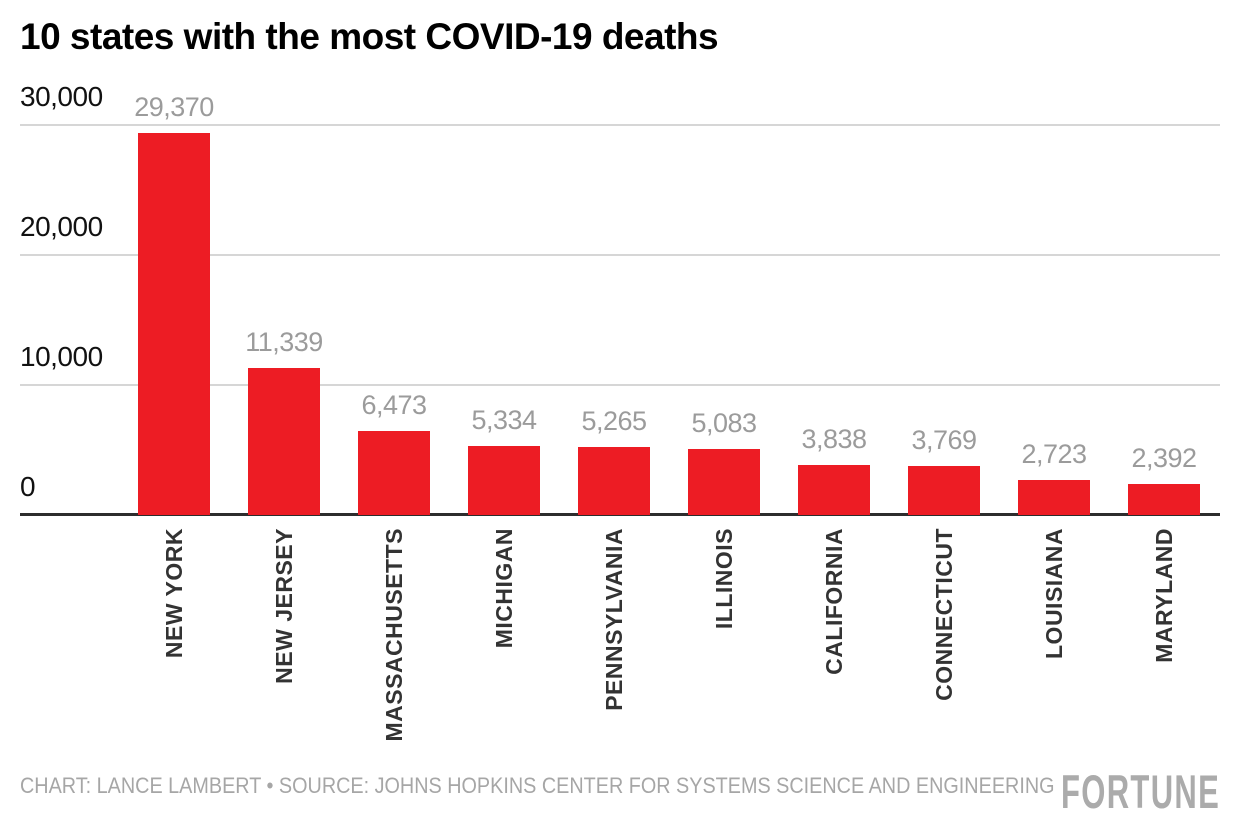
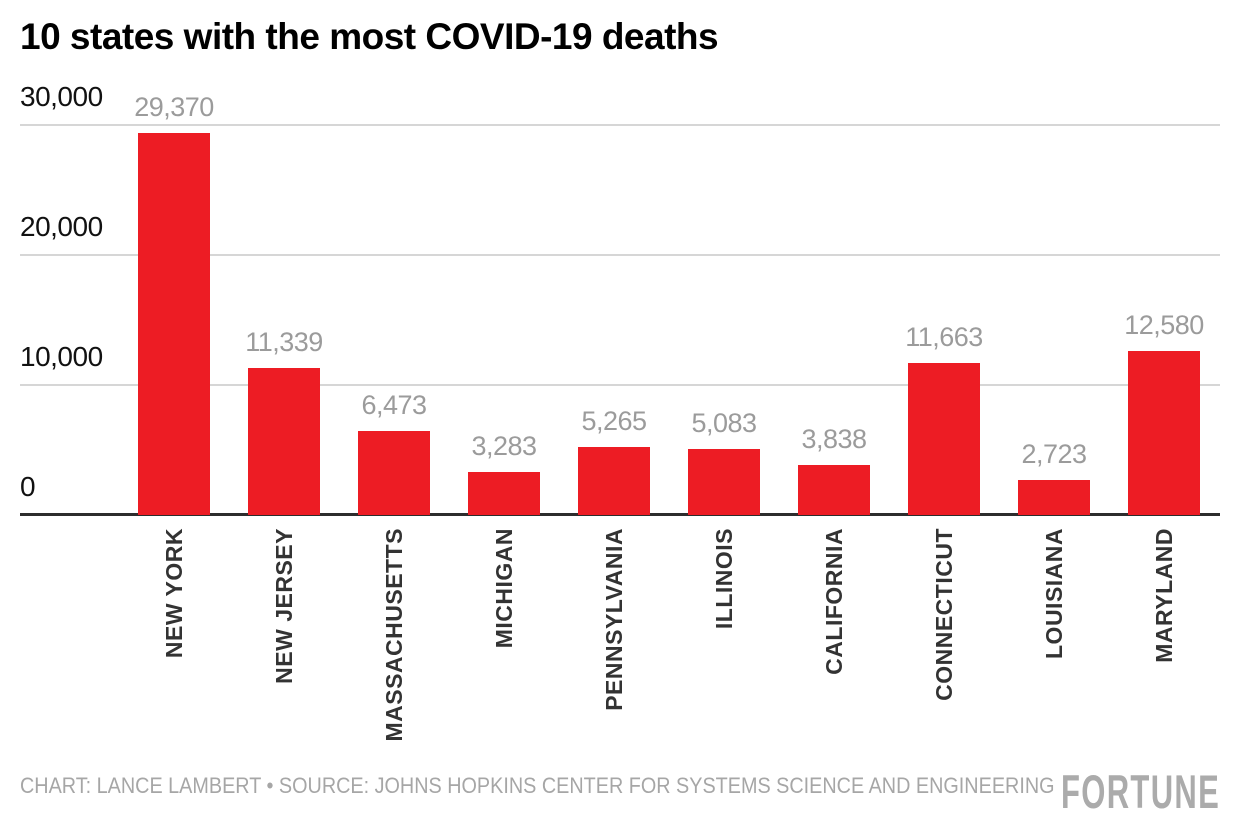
MICHIGAN: 5,334 -> 3,283
CONNECTICUT: 3,769 -> 11,663
MARYLAND: 2,392 -> 12,580
